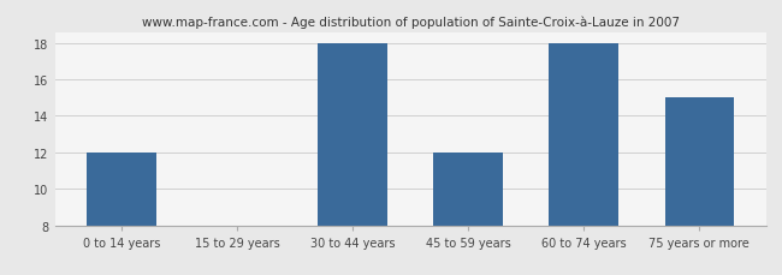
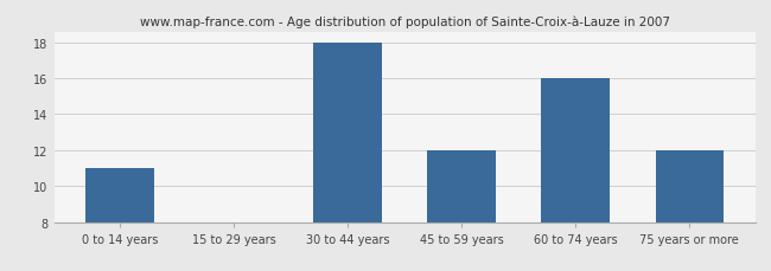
0 to 14 years: 12.0 -> 11.0
60 to 74 years: 18.0 -> 16.0
75 years or more: 15.0 -> 12.0
